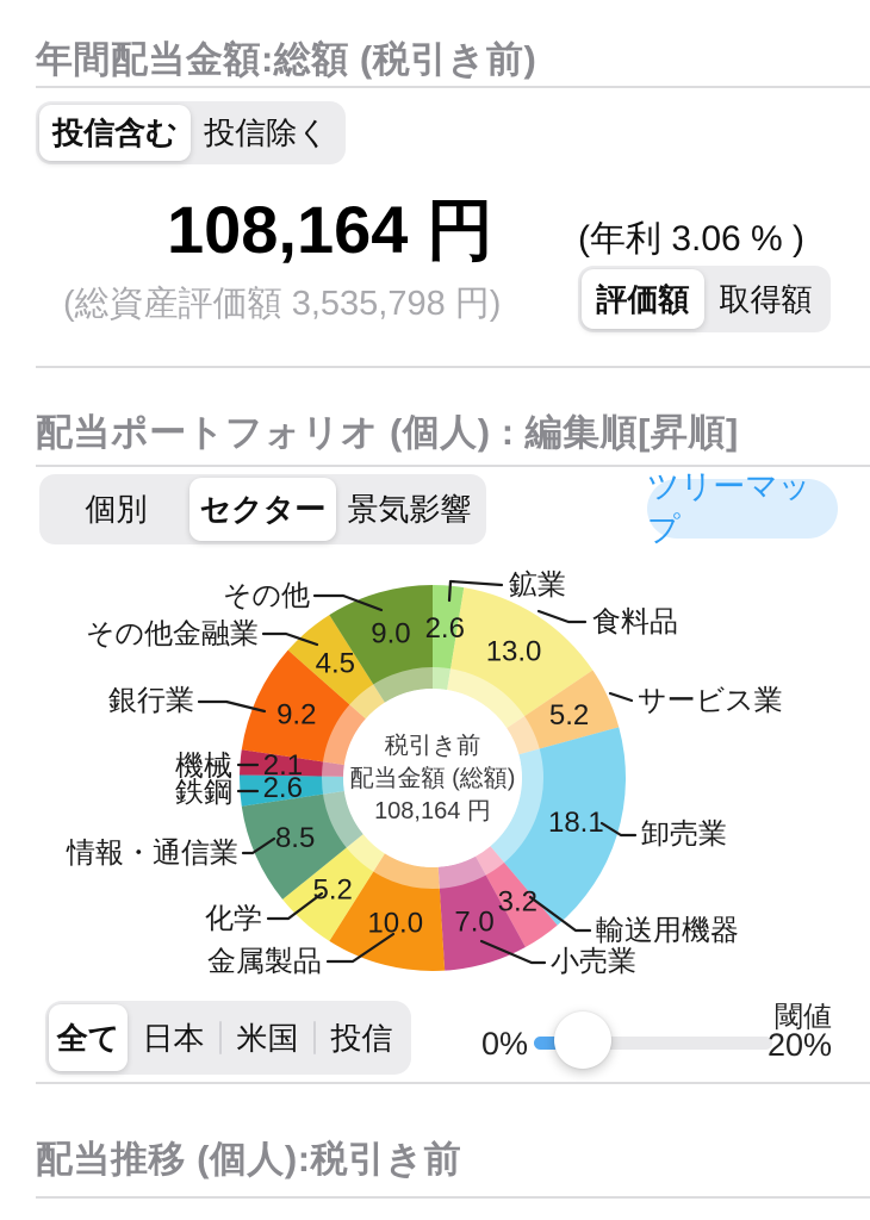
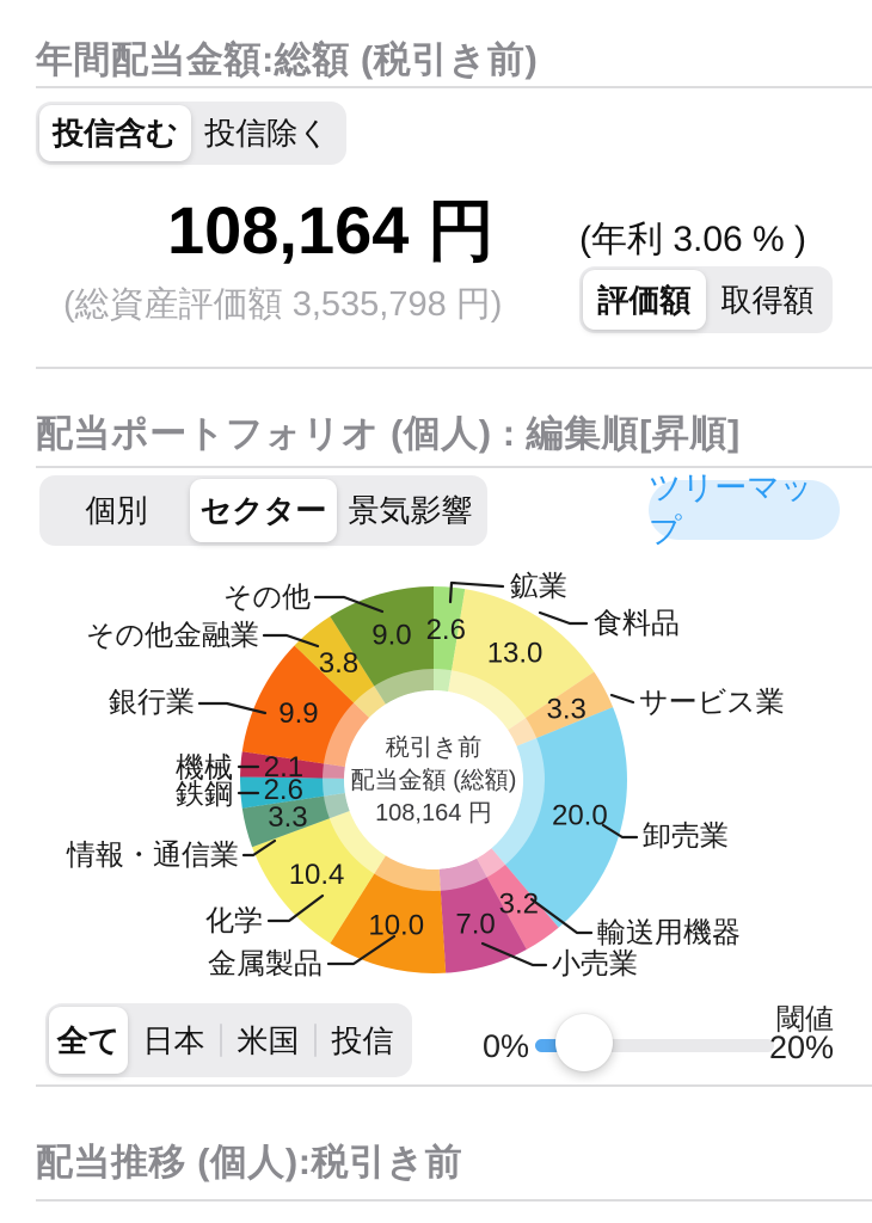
サービス業: 5.2 -> 3.3
卸売業: 18.1 -> 20.0
化学: 5.2 -> 10.4
情報・通信業: 8.5 -> 3.3
銀行業: 9.2 -> 9.9
その他金融業: 4.5 -> 3.8
